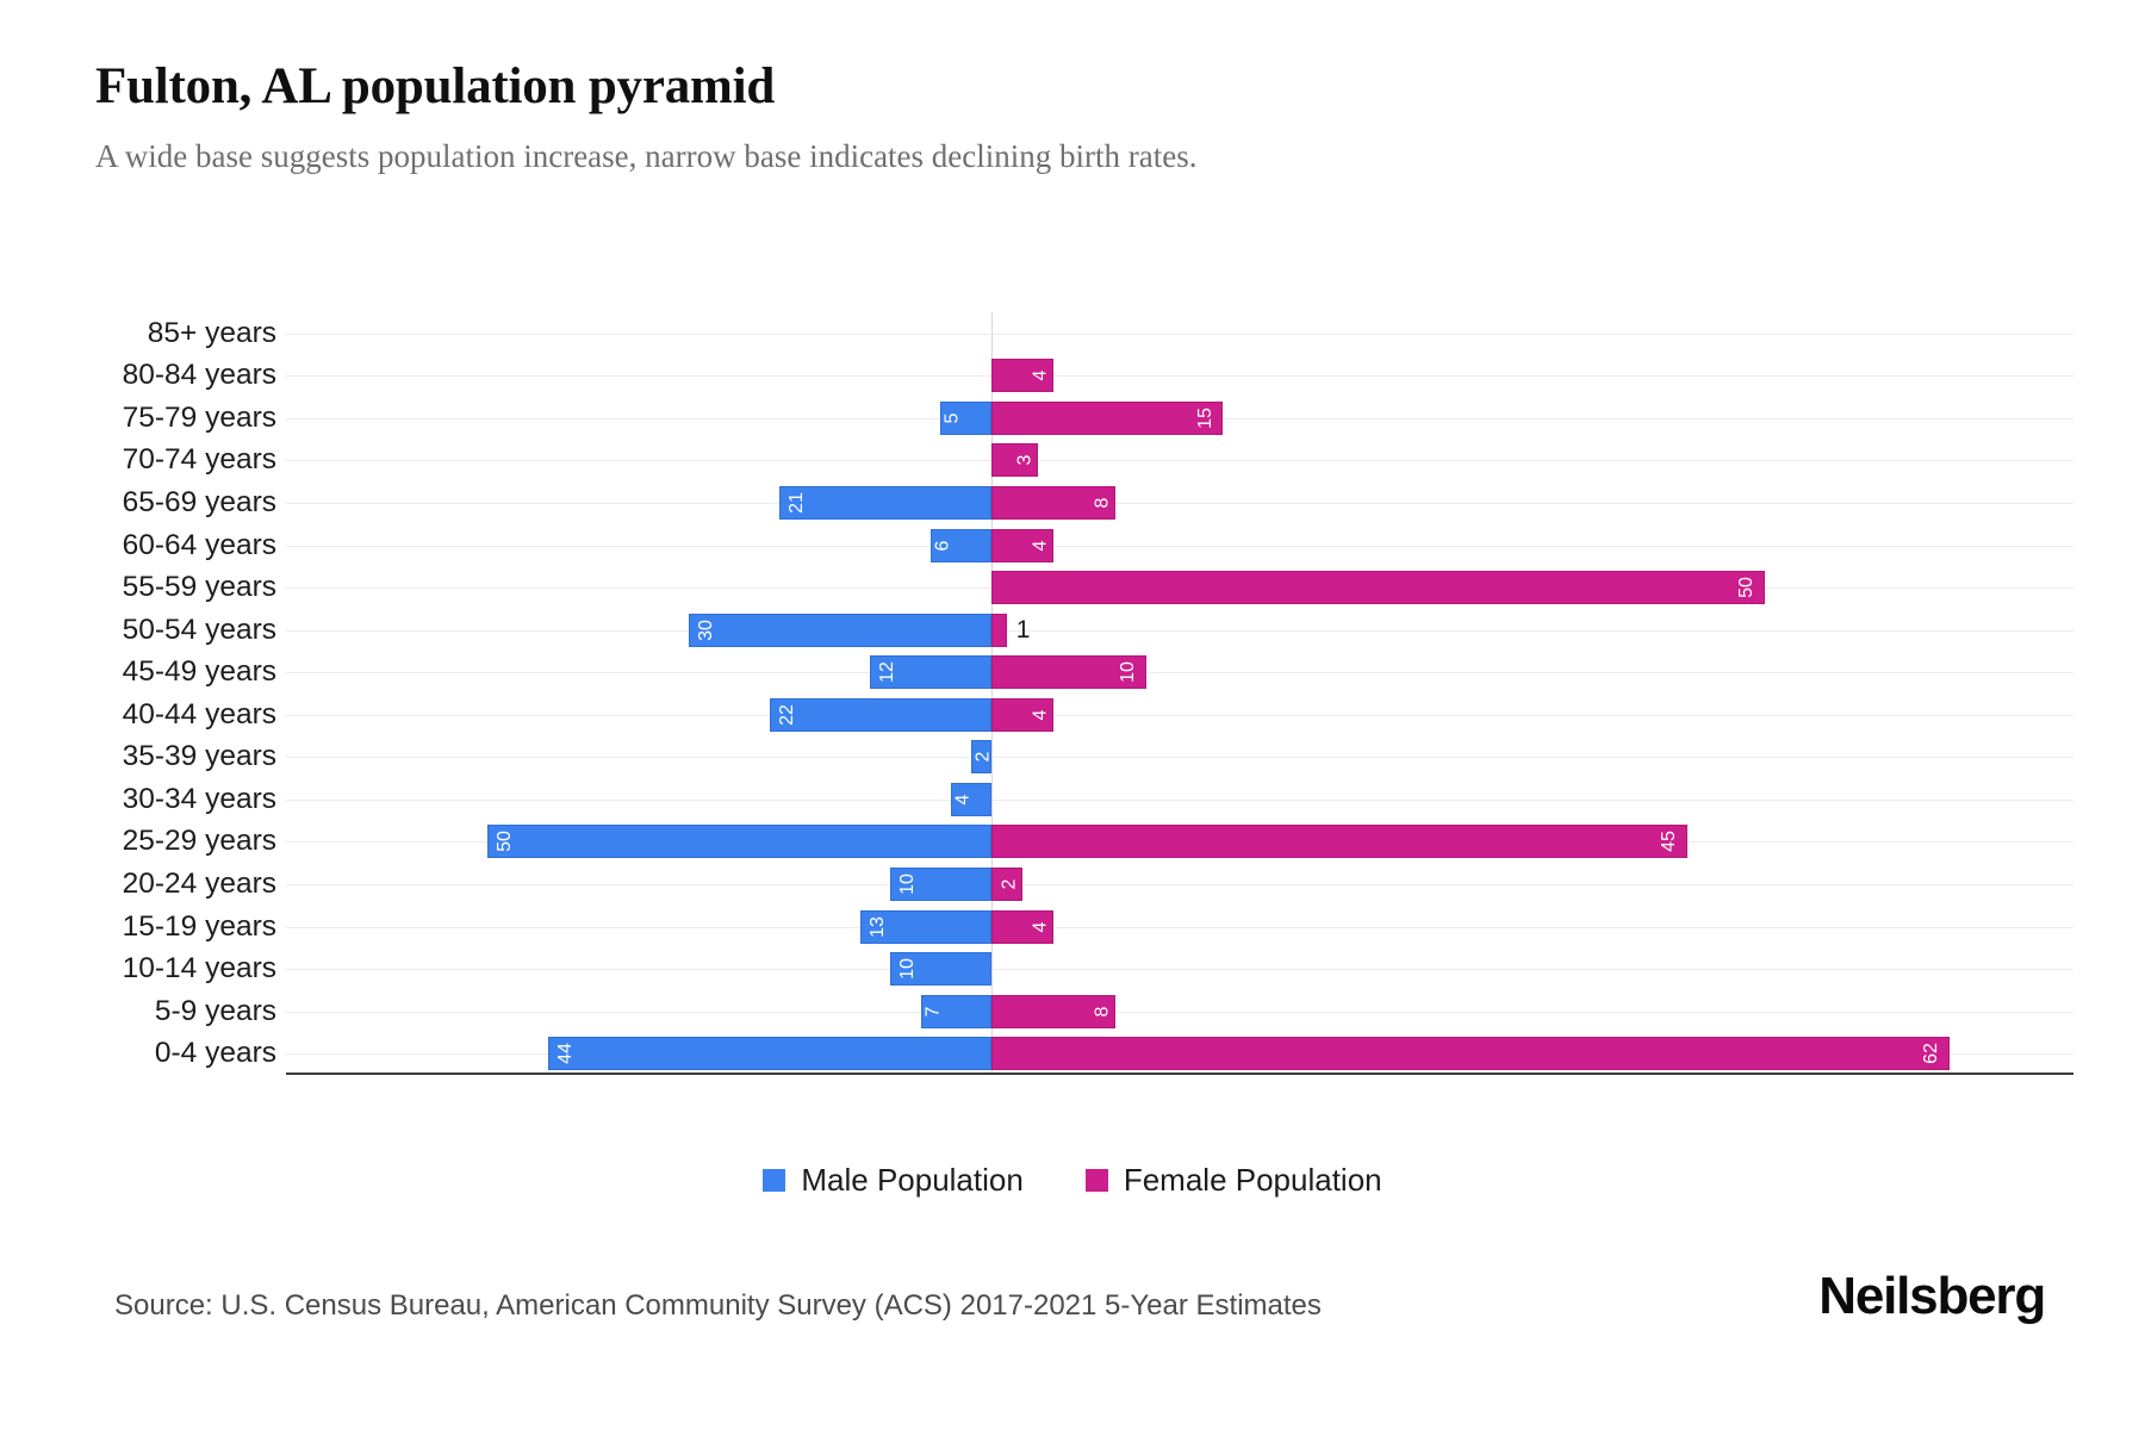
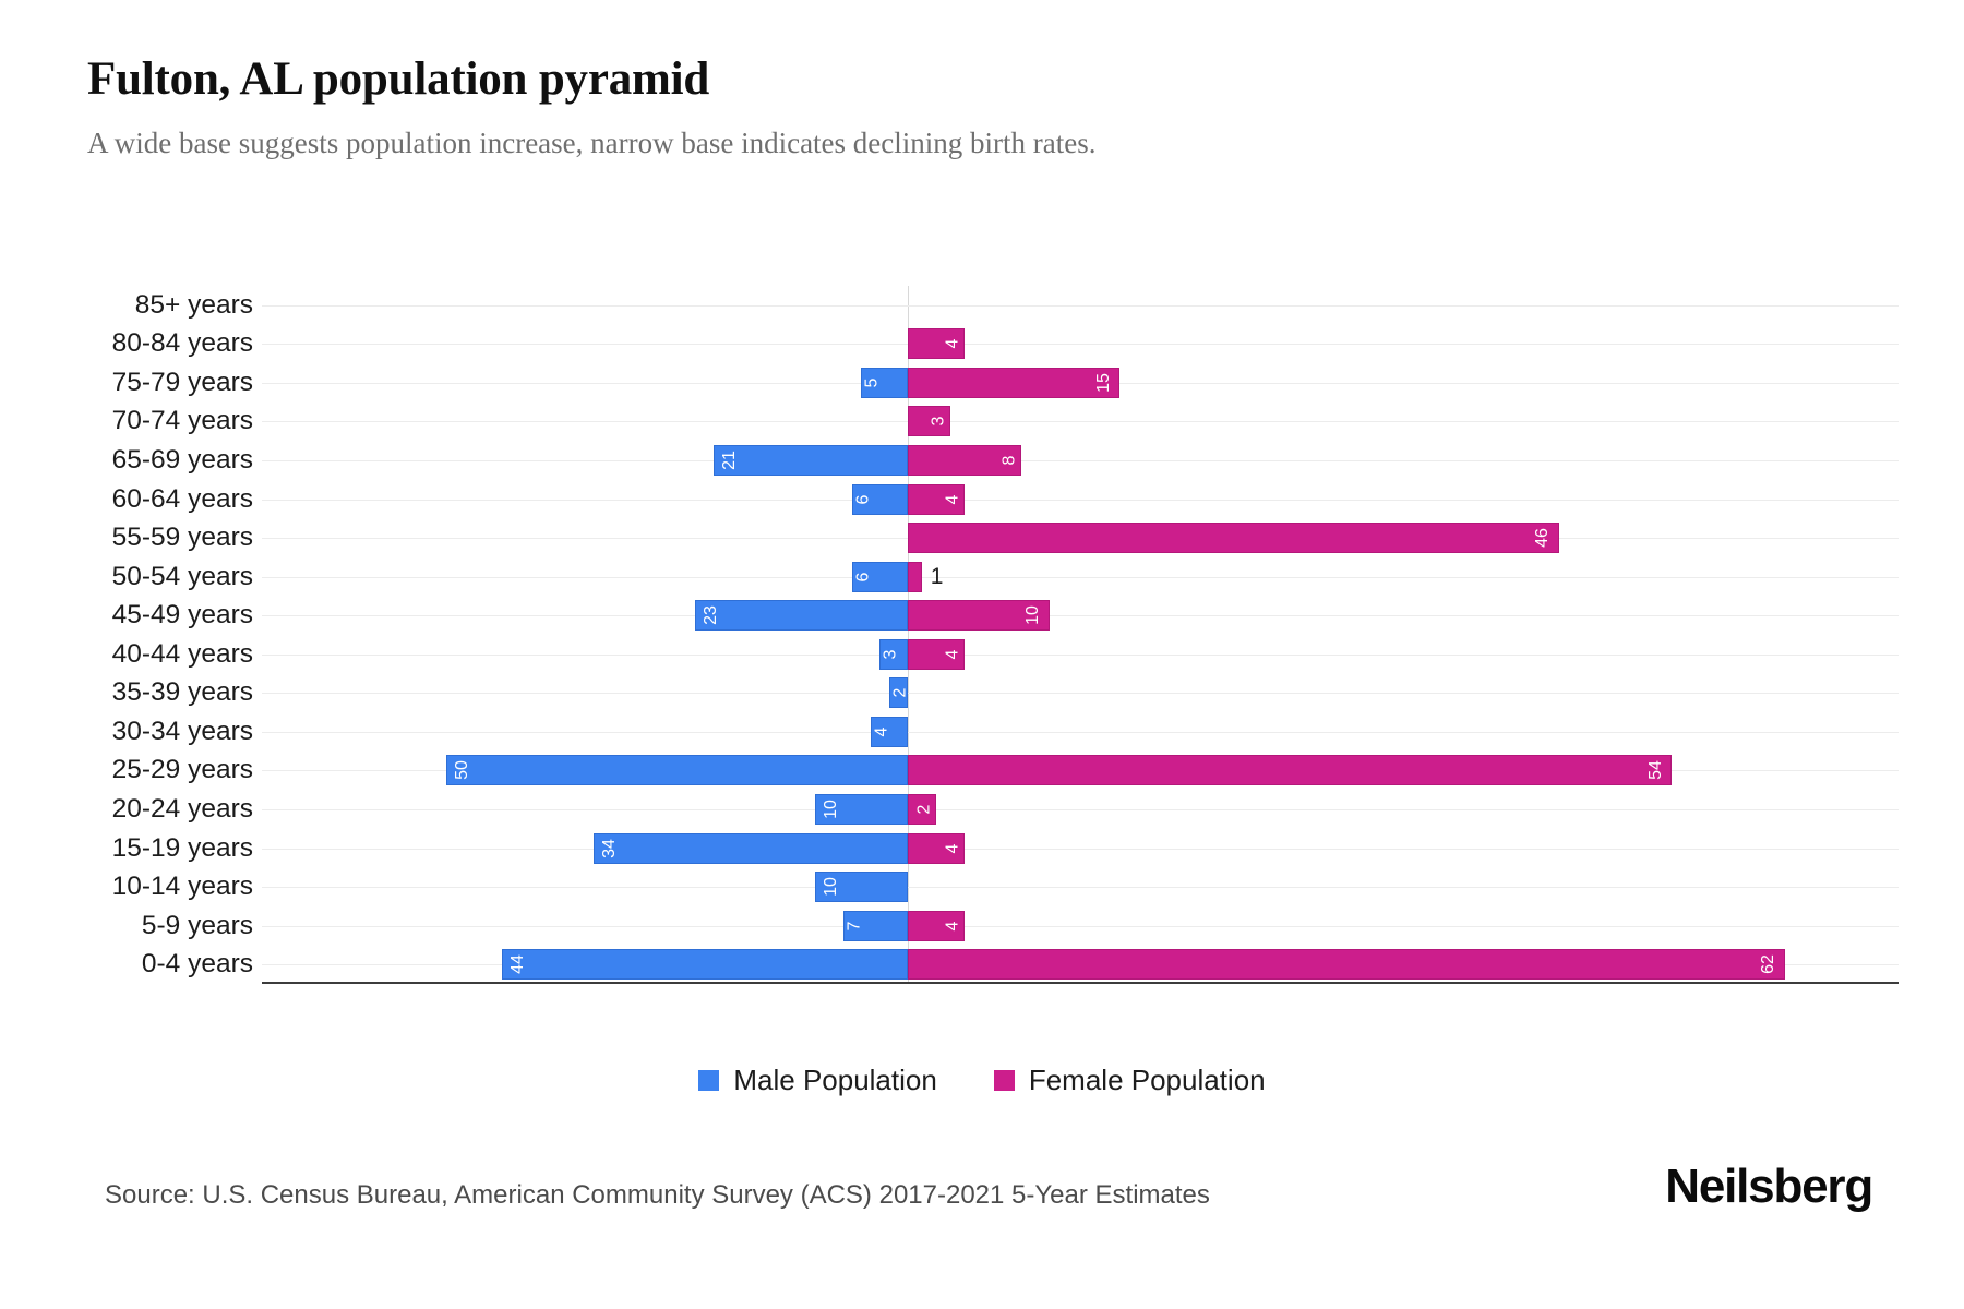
Female Population/55-59 years: 50 -> 46
Male Population/50-54 years: 30 -> 6
Male Population/45-49 years: 12 -> 23
Male Population/40-44 years: 22 -> 3
Female Population/25-29 years: 45 -> 54
Male Population/15-19 years: 13 -> 34
Female Population/5-9 years: 8 -> 4
